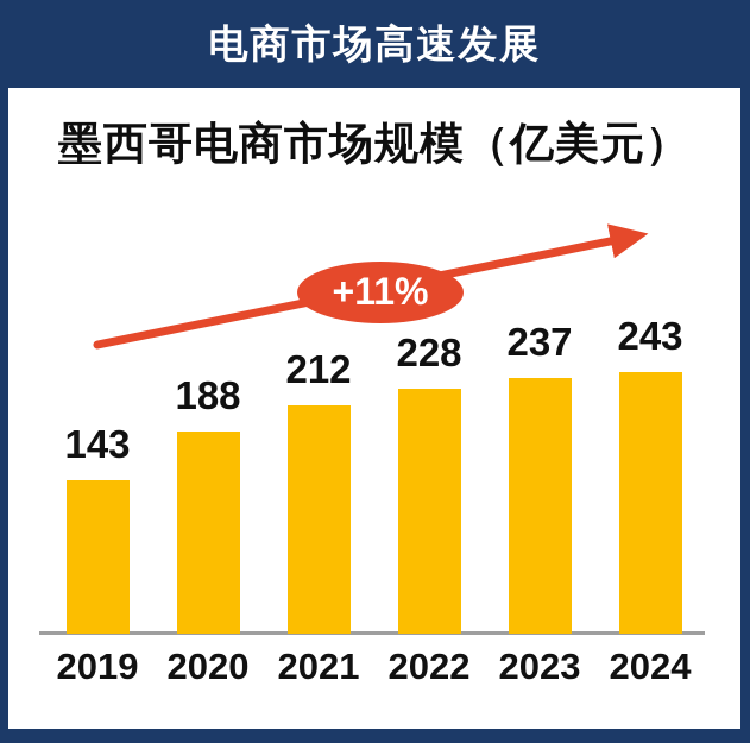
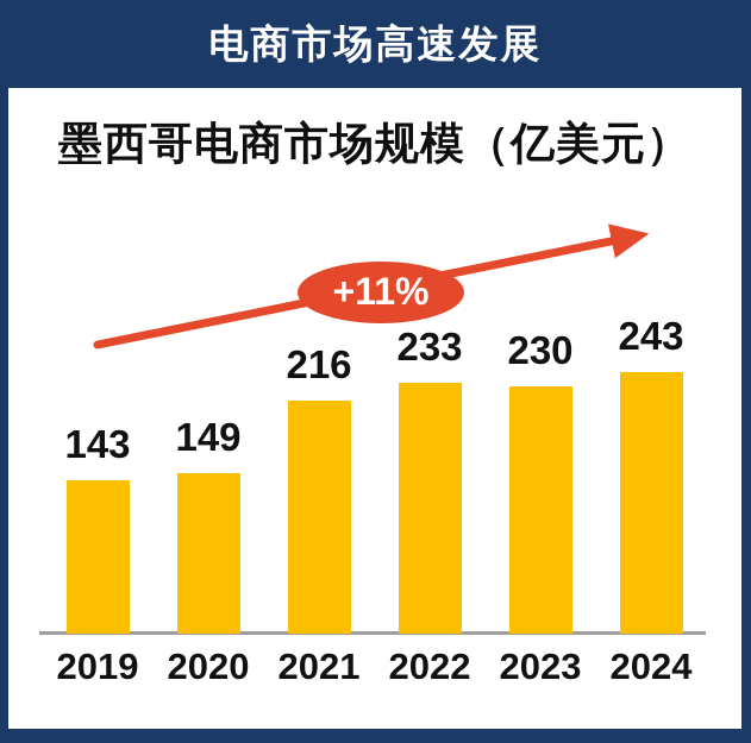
2020: 188 -> 149
2021: 212 -> 216
2022: 228 -> 233
2023: 237 -> 230
